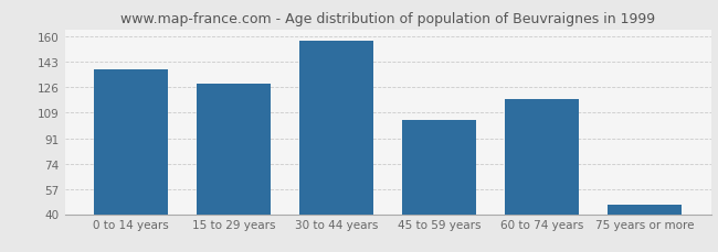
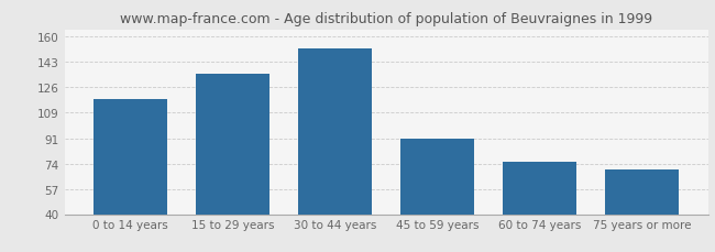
0 to 14 years: 138 -> 118
15 to 29 years: 128 -> 135
30 to 44 years: 157 -> 152
45 to 59 years: 104 -> 91
60 to 74 years: 118 -> 75
75 years or more: 46 -> 70
